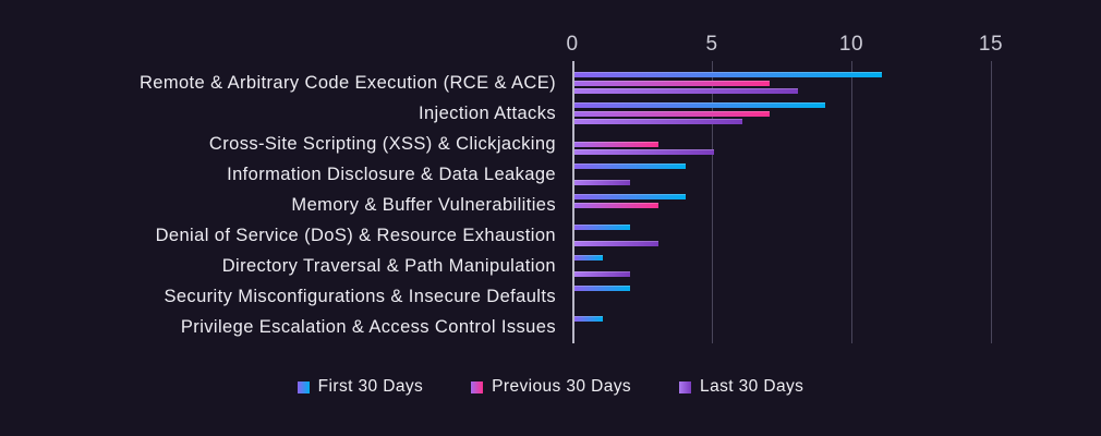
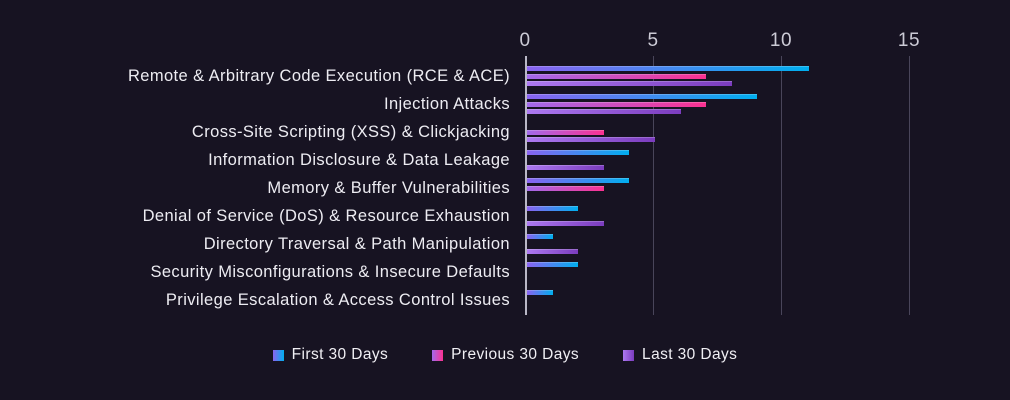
Last 30 Days/Information Disclosure & Data Leakage: 2 -> 3
